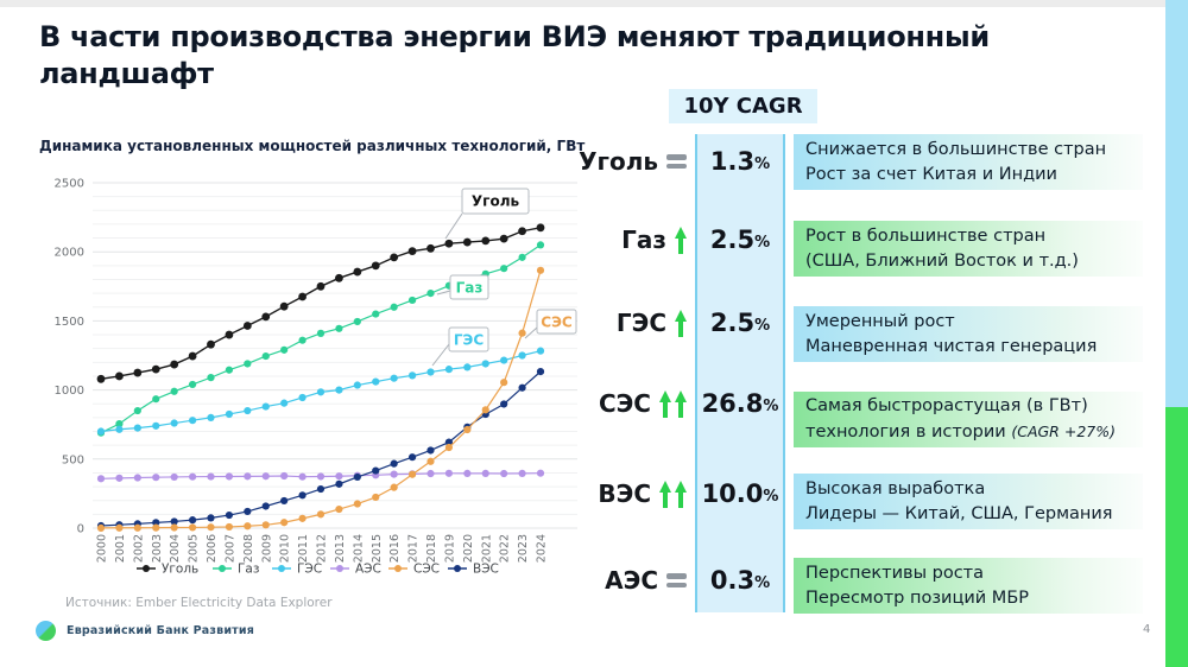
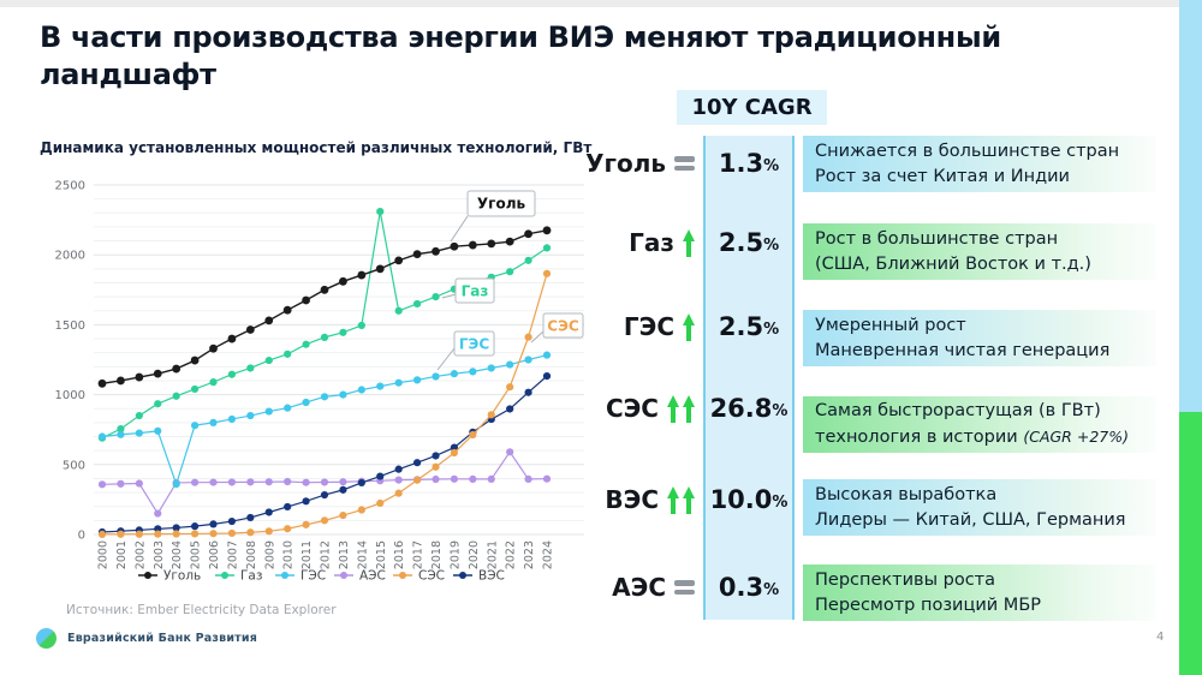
АЭС/2003: 370 -> 150
ГЭС/2004: 760 -> 360
Газ/2015: 1550 -> 2310
АЭС/2022: 400 -> 590
